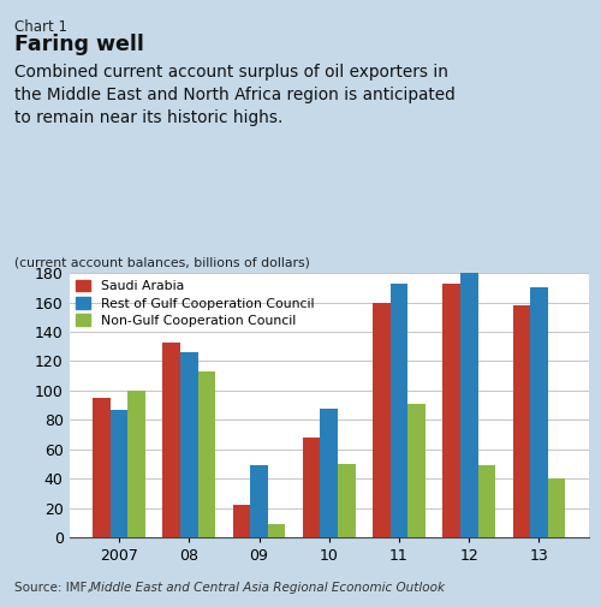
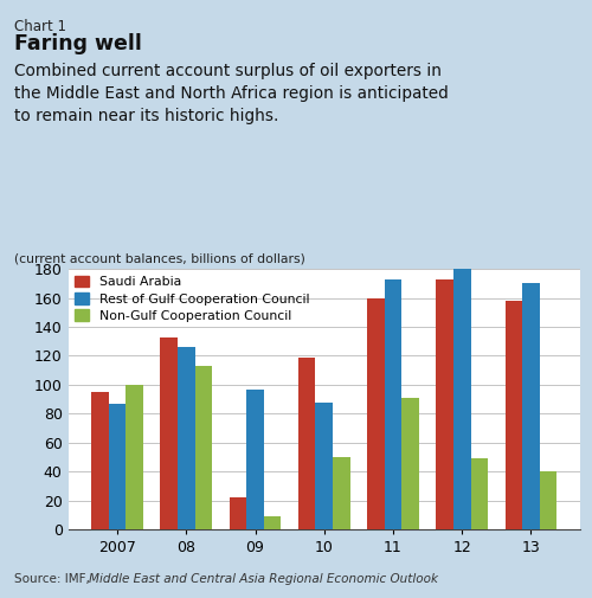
Rest of Gulf Cooperation Council/09: 49 -> 97
Saudi Arabia/10: 68 -> 119
